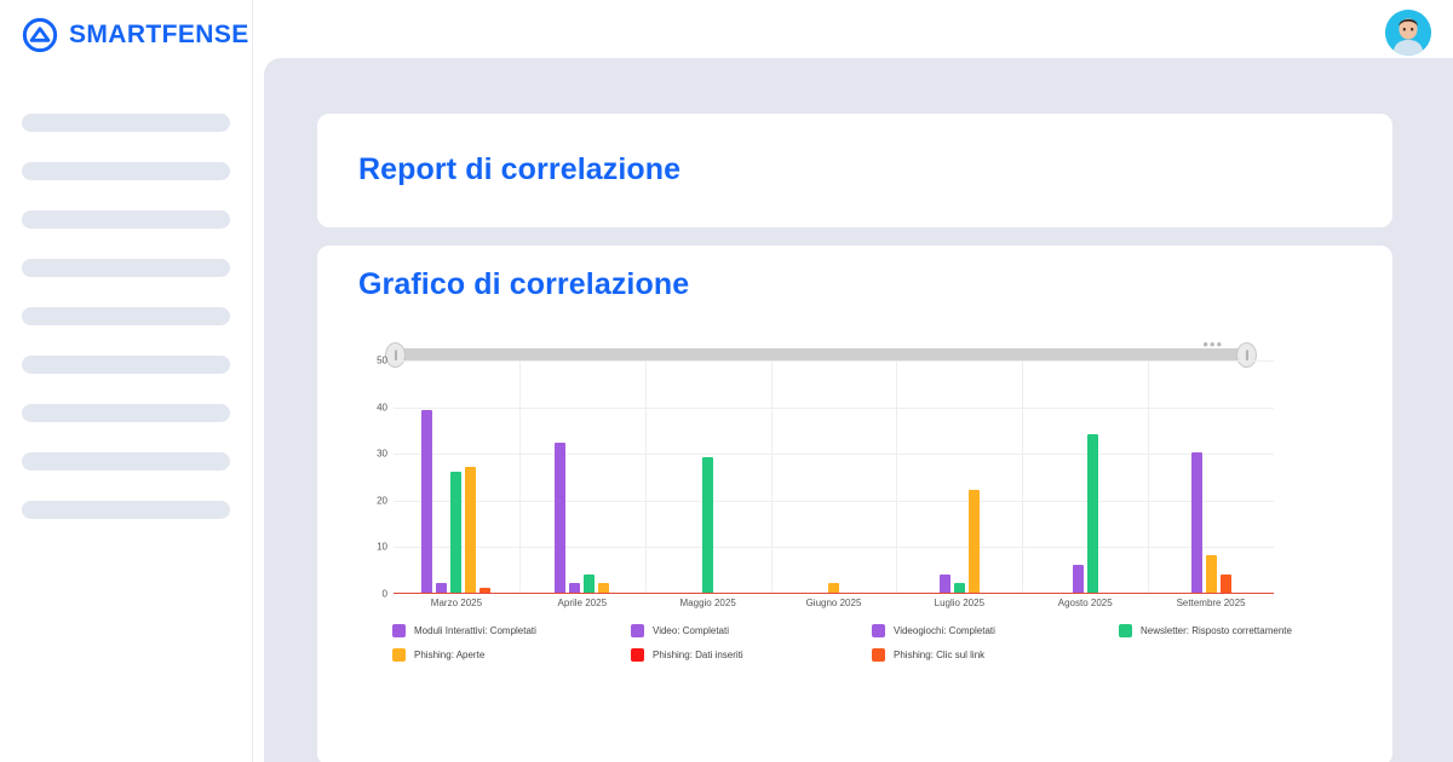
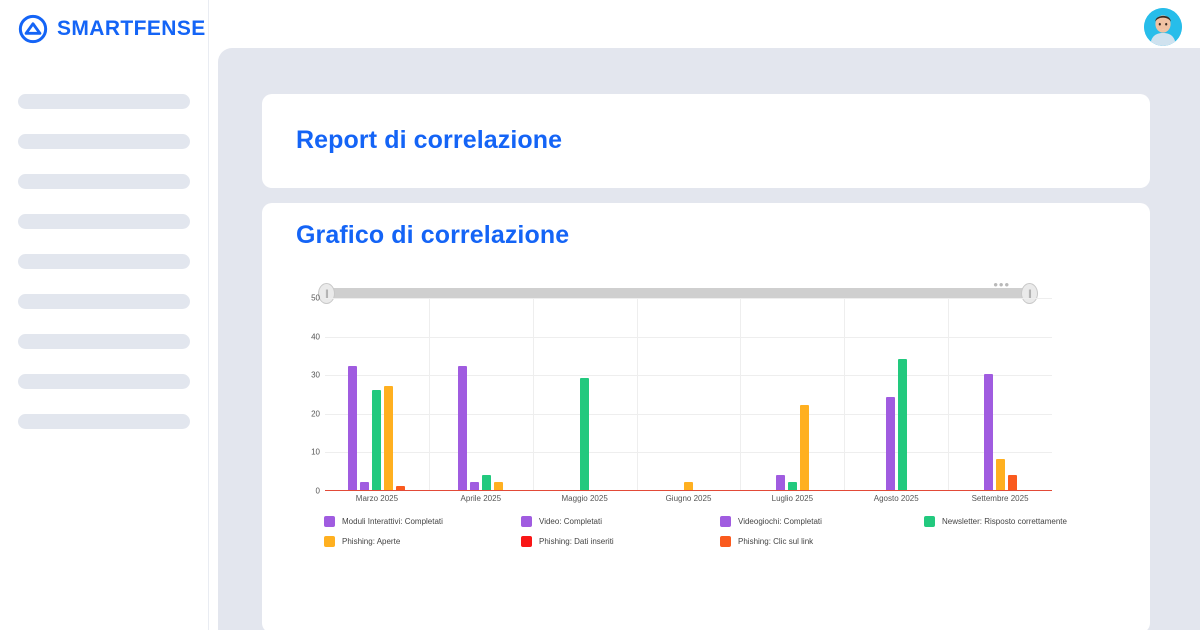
Moduli Interattivi: Completati/Marzo 2025: 39 -> 32
Video: Completati/Agosto 2025: 6 -> 24
